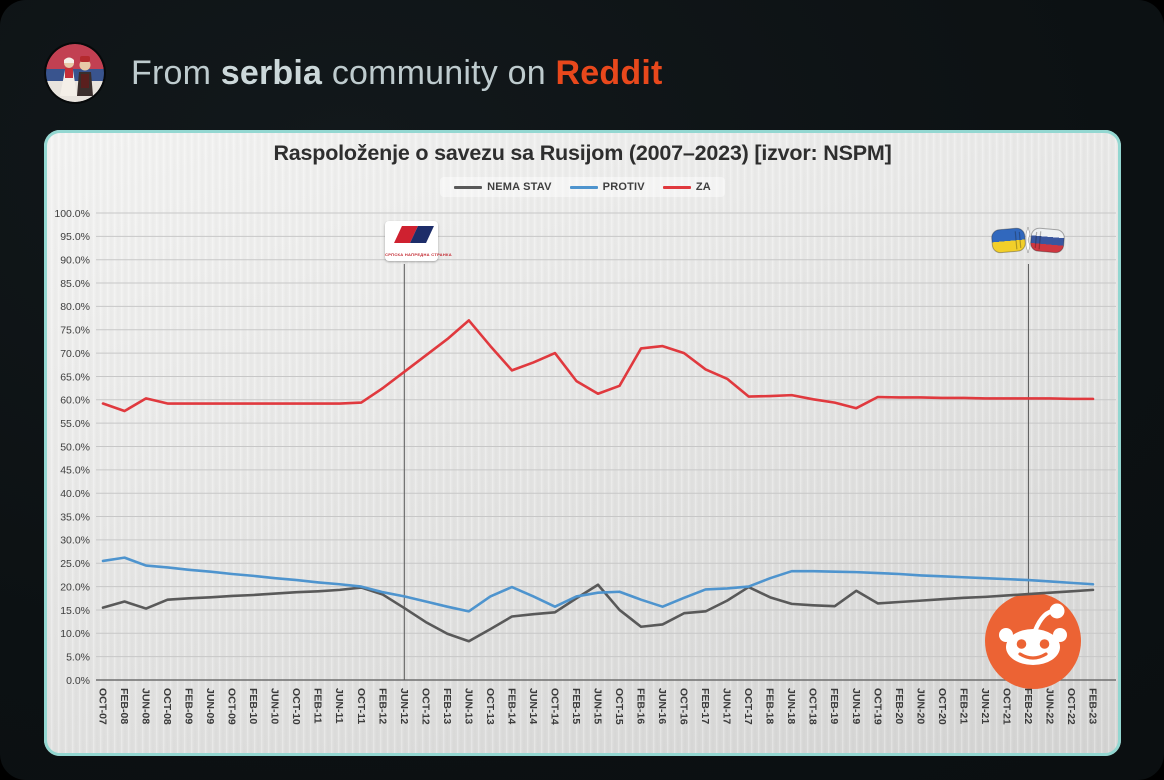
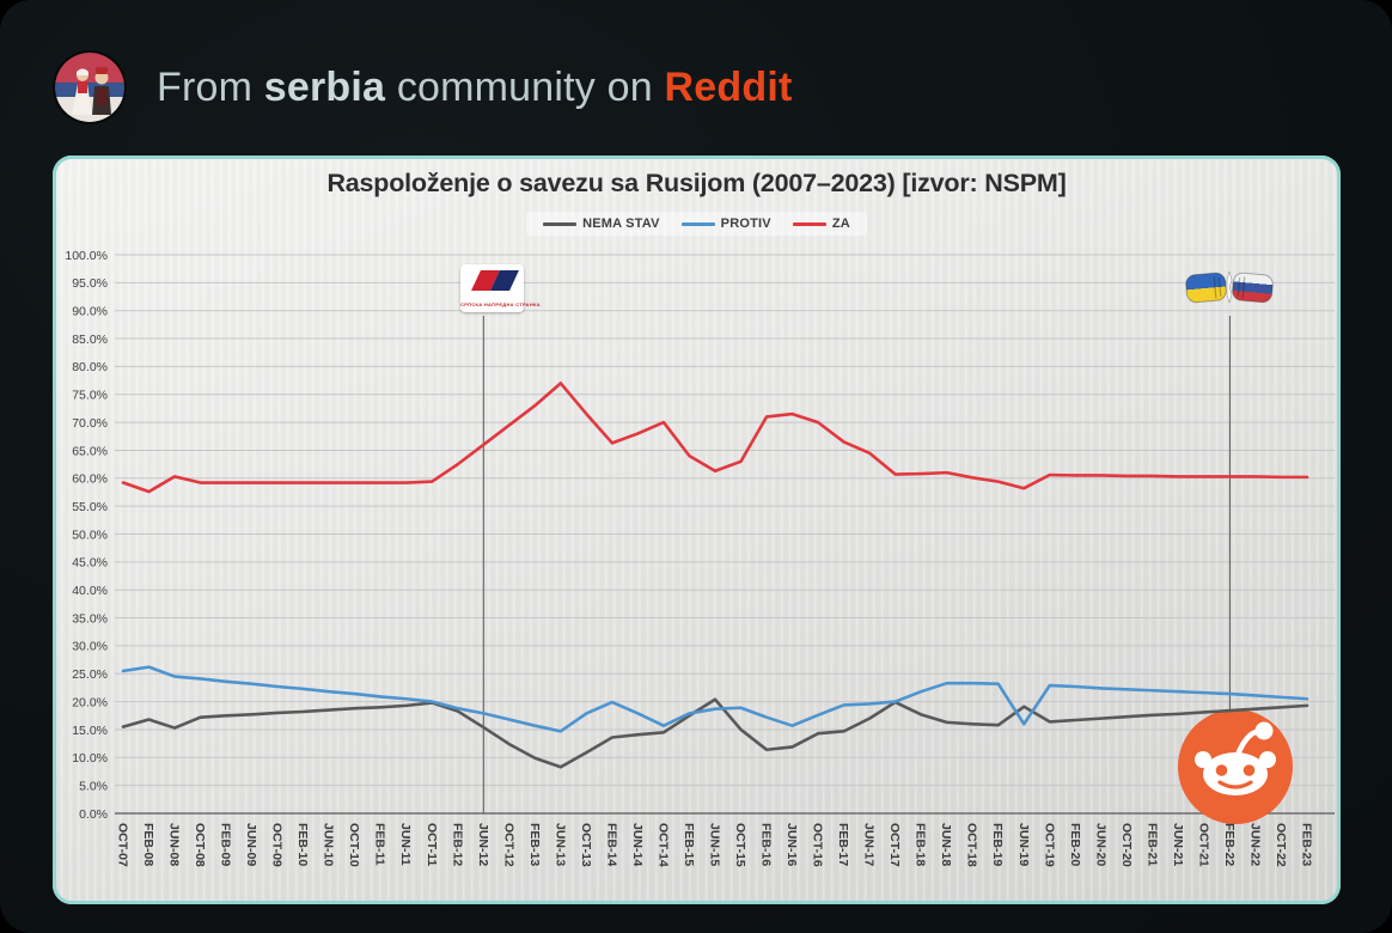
PROTIV/JUN-19: 23% -> 16%
